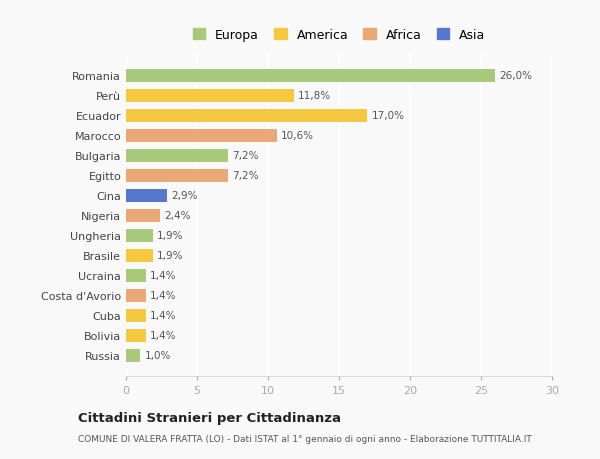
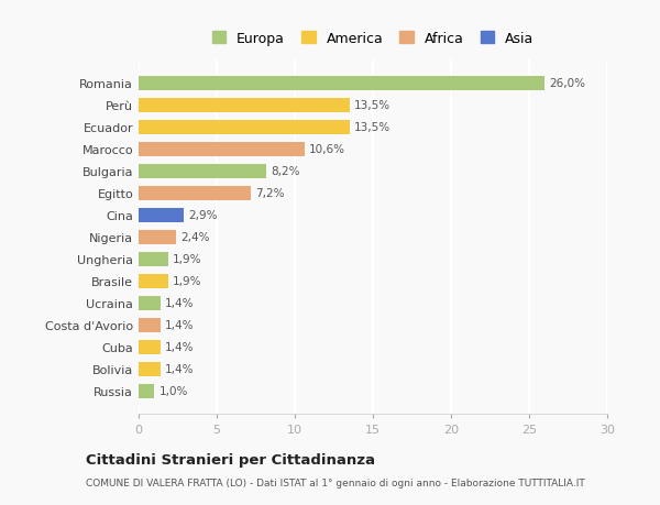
Perù: 11,8% -> 13,5%
Ecuador: 17,0% -> 13,5%
Bulgaria: 7,2% -> 8,2%
